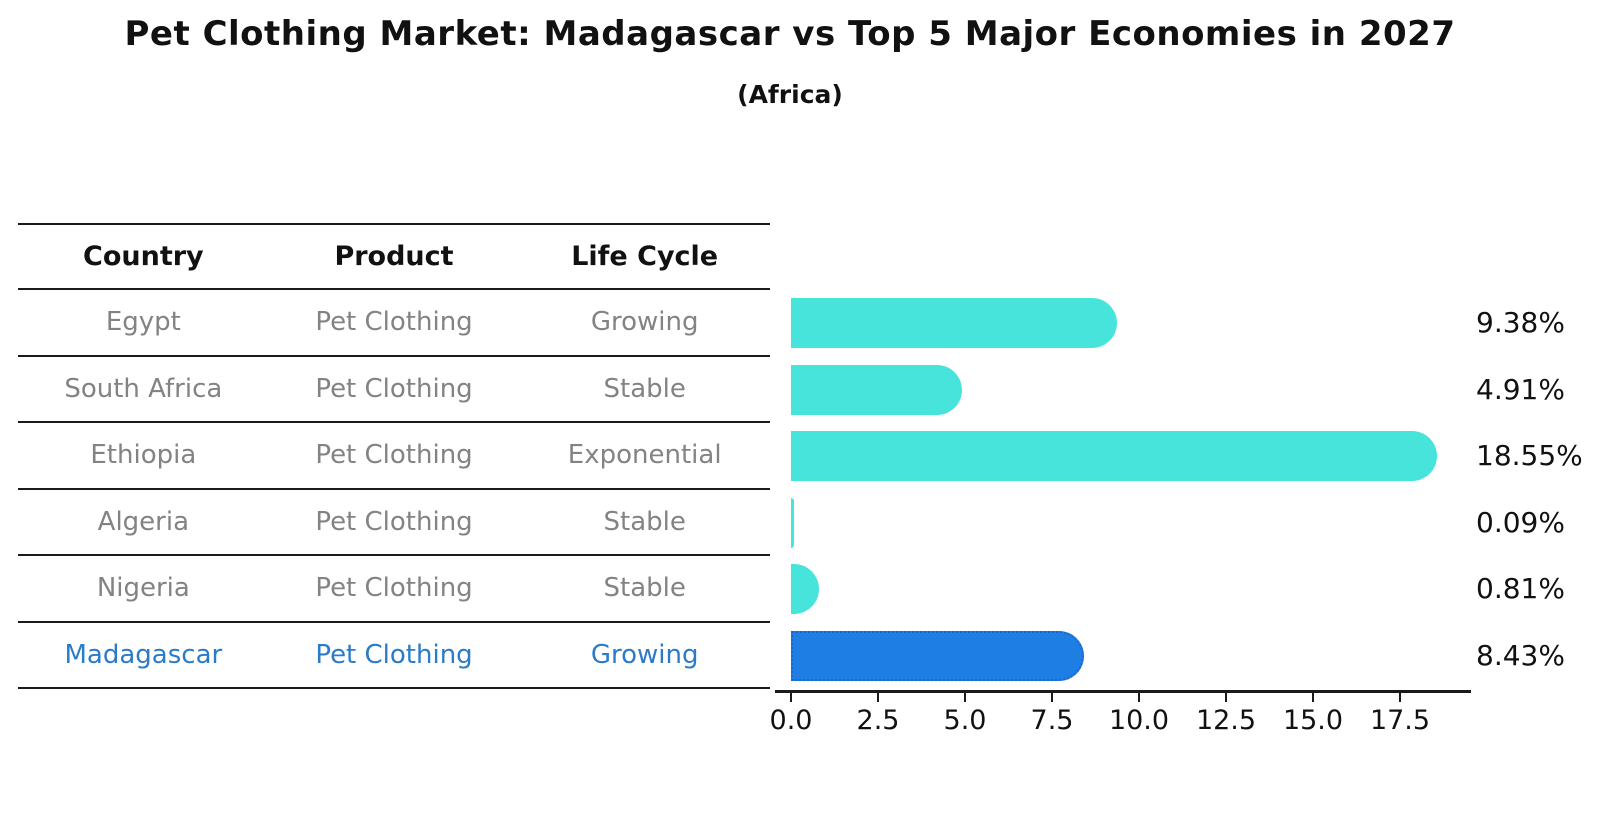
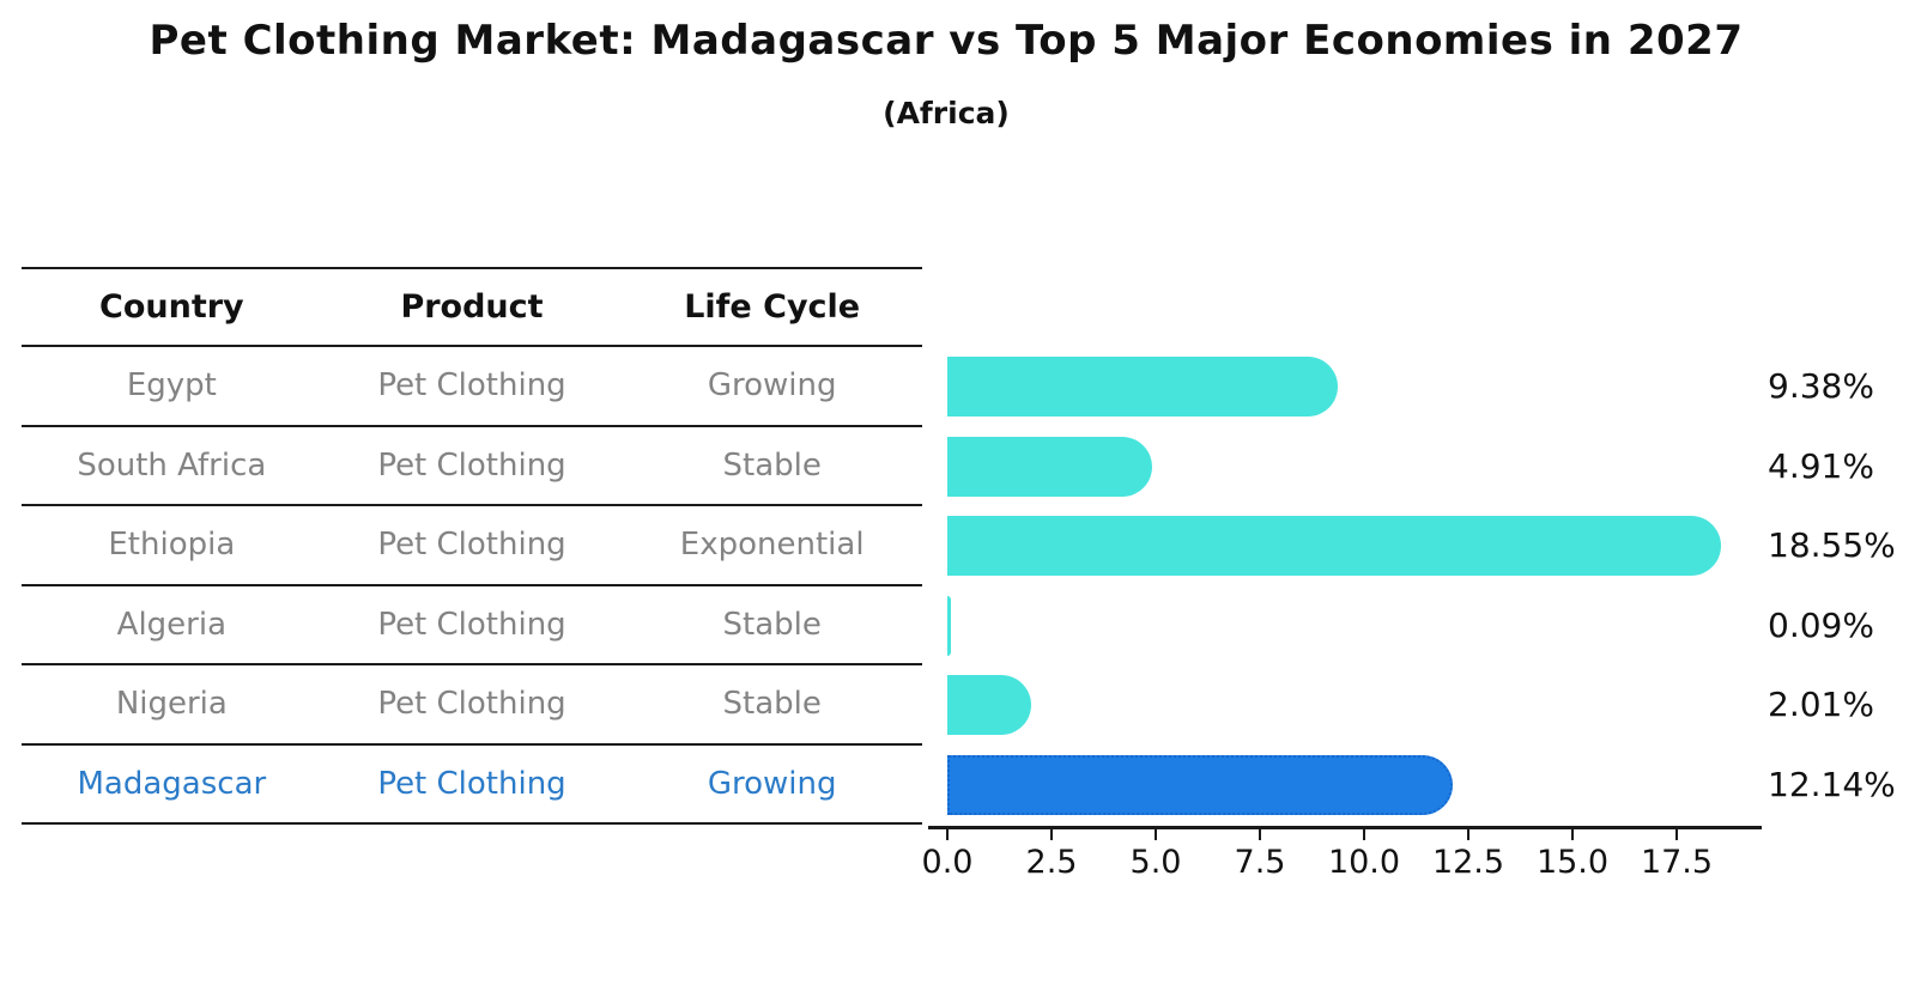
Nigeria: 0.81% -> 2.01%
Madagascar: 8.43% -> 12.14%
